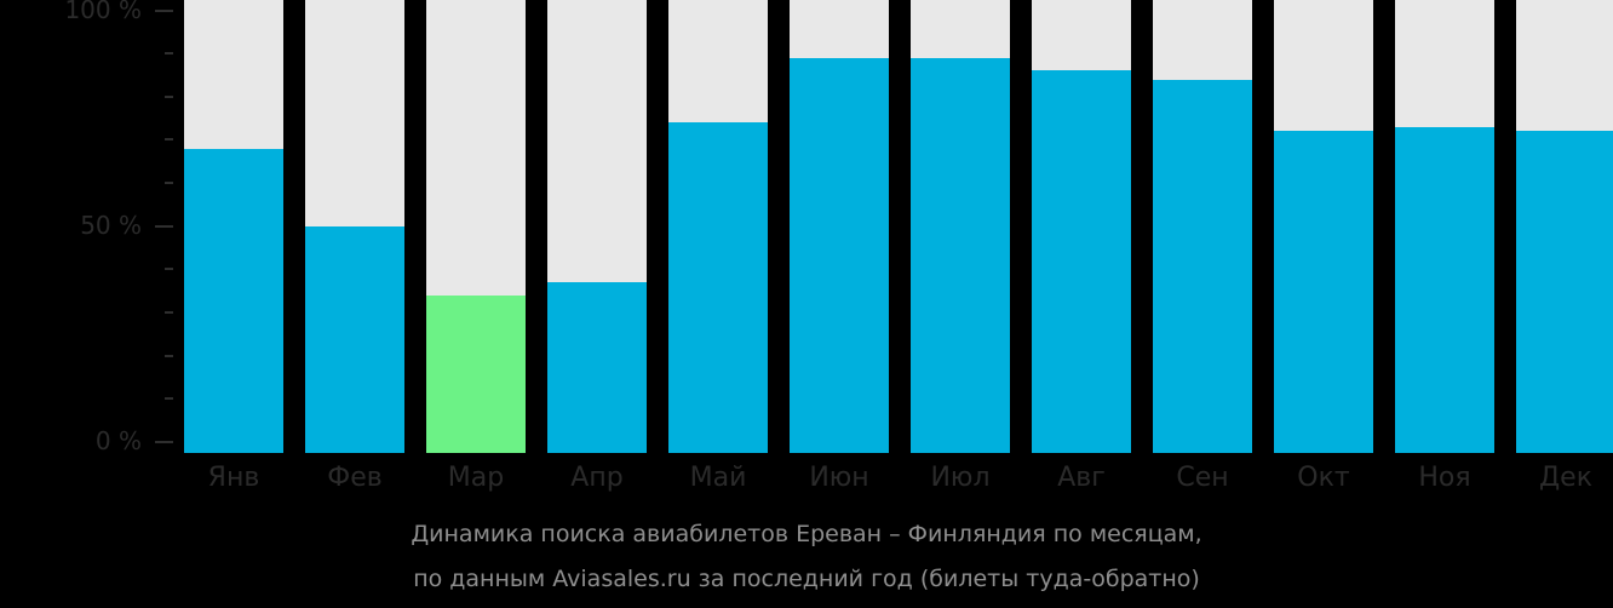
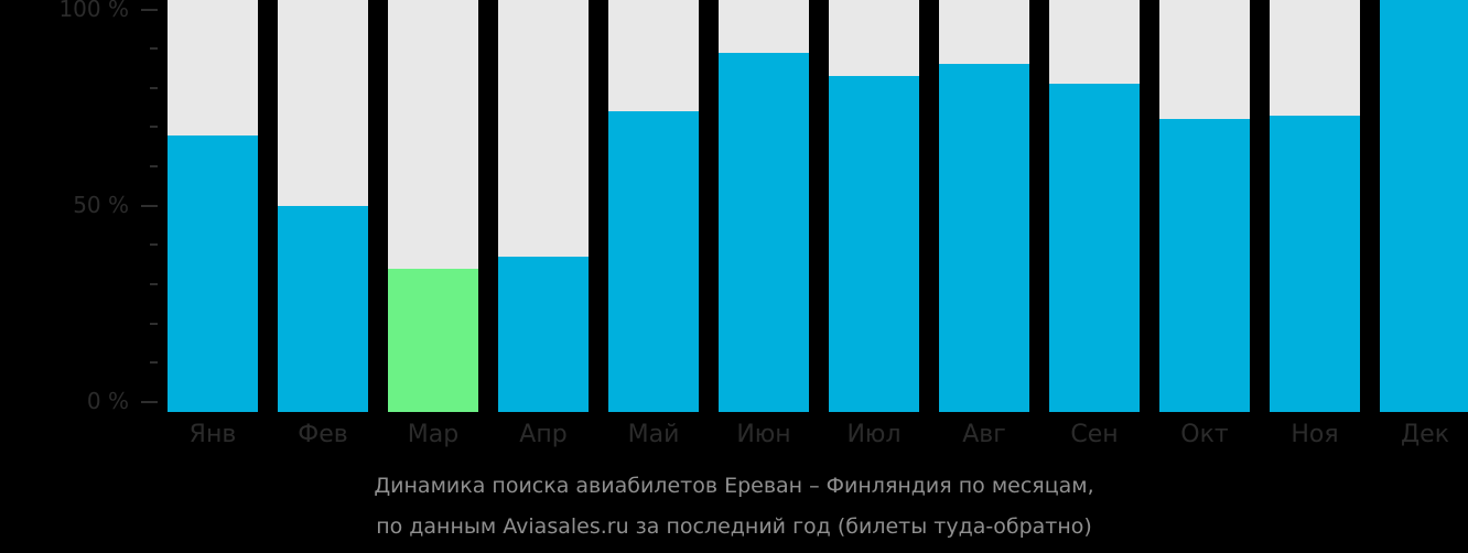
Июл: 89% -> 83%
Сен: 84% -> 81%
Дек: 72% -> 100%
